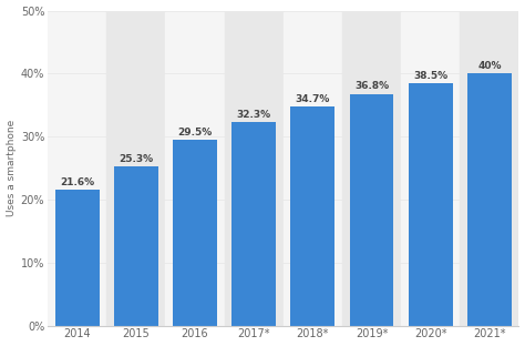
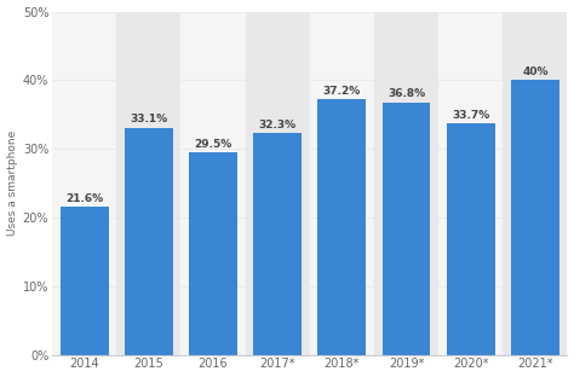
2015: 25.3% -> 33.1%
2018*: 34.7% -> 37.2%
2020*: 38.5% -> 33.7%
